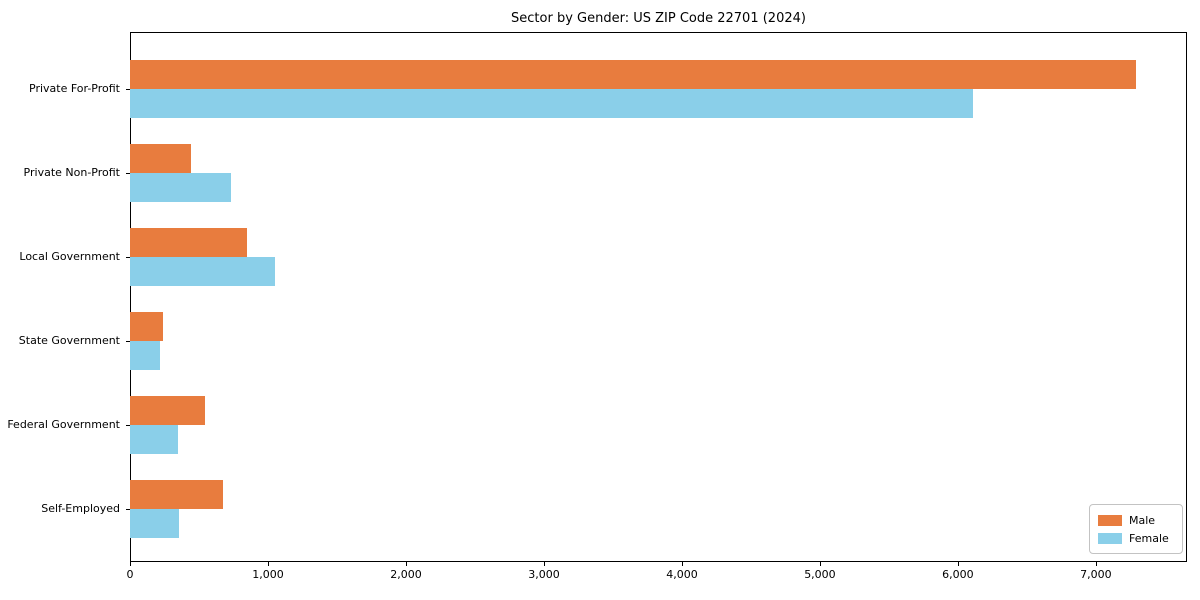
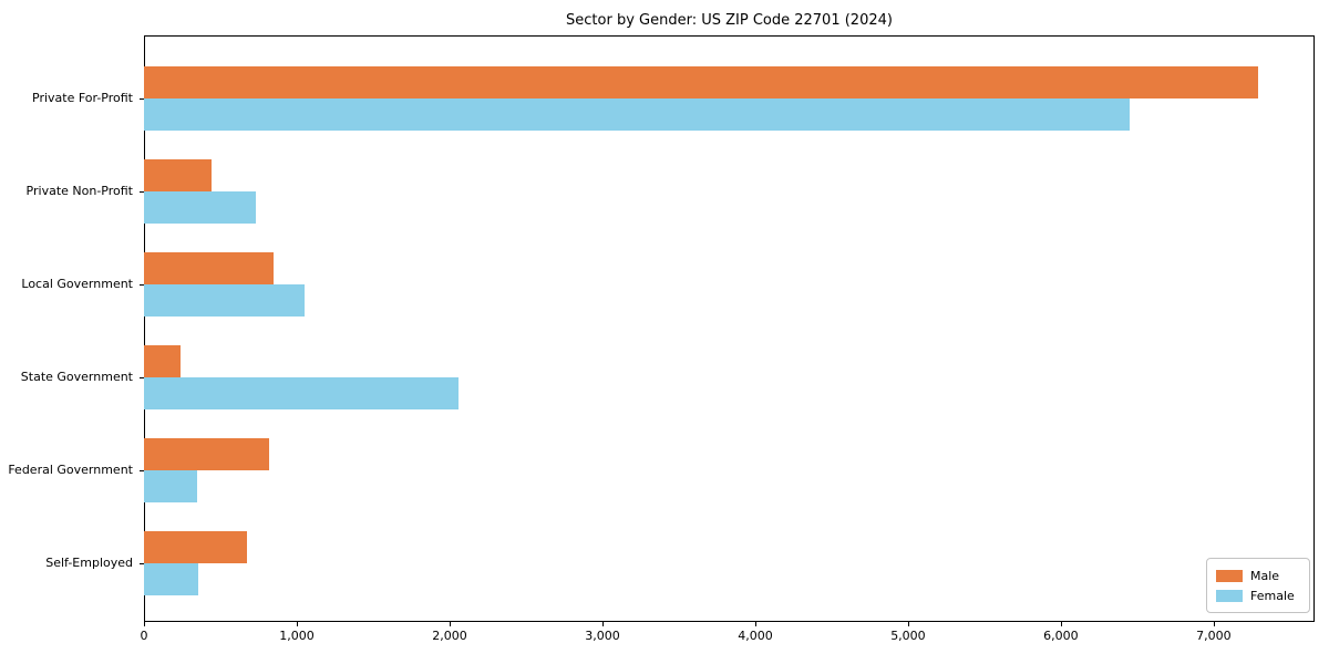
Female/Private For-Profit: 6110 -> 6450
Female/State Government: 220 -> 2060
Male/Federal Government: 540 -> 820
